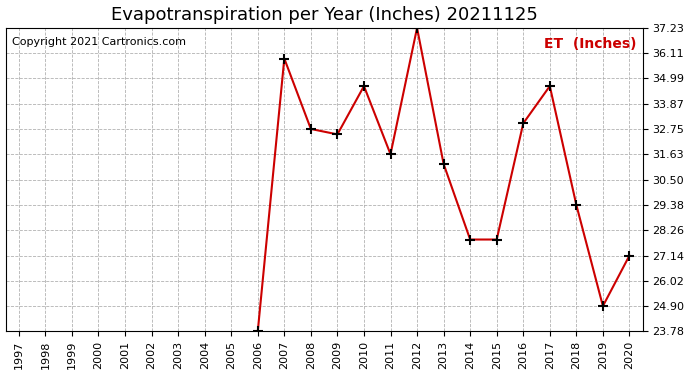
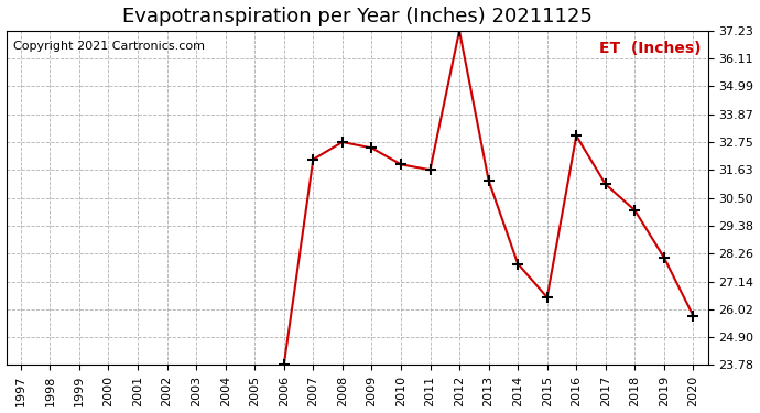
2007: 35.87 -> 32.05
2010: 34.65 -> 31.85
2015: 27.85 -> 26.50
2017: 34.65 -> 31.05
2018: 29.38 -> 30.00
2019: 24.90 -> 28.10
2020: 27.14 -> 25.75
